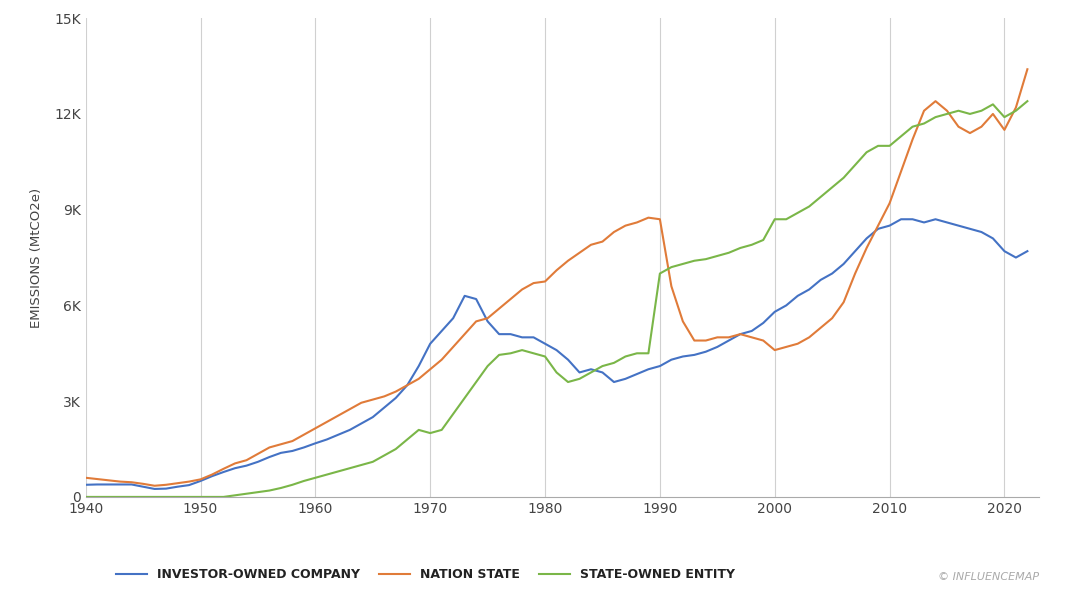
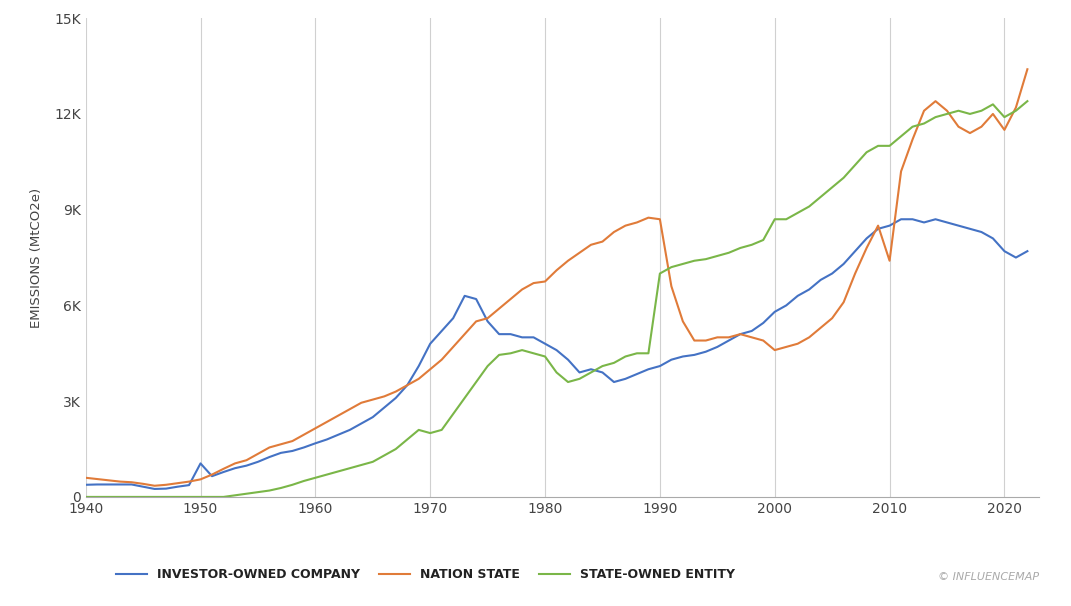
INVESTOR-OWNED COMPANY/1950: 0.50K -> 1.05K
NATION STATE/2010: 9.20K -> 7.40K
